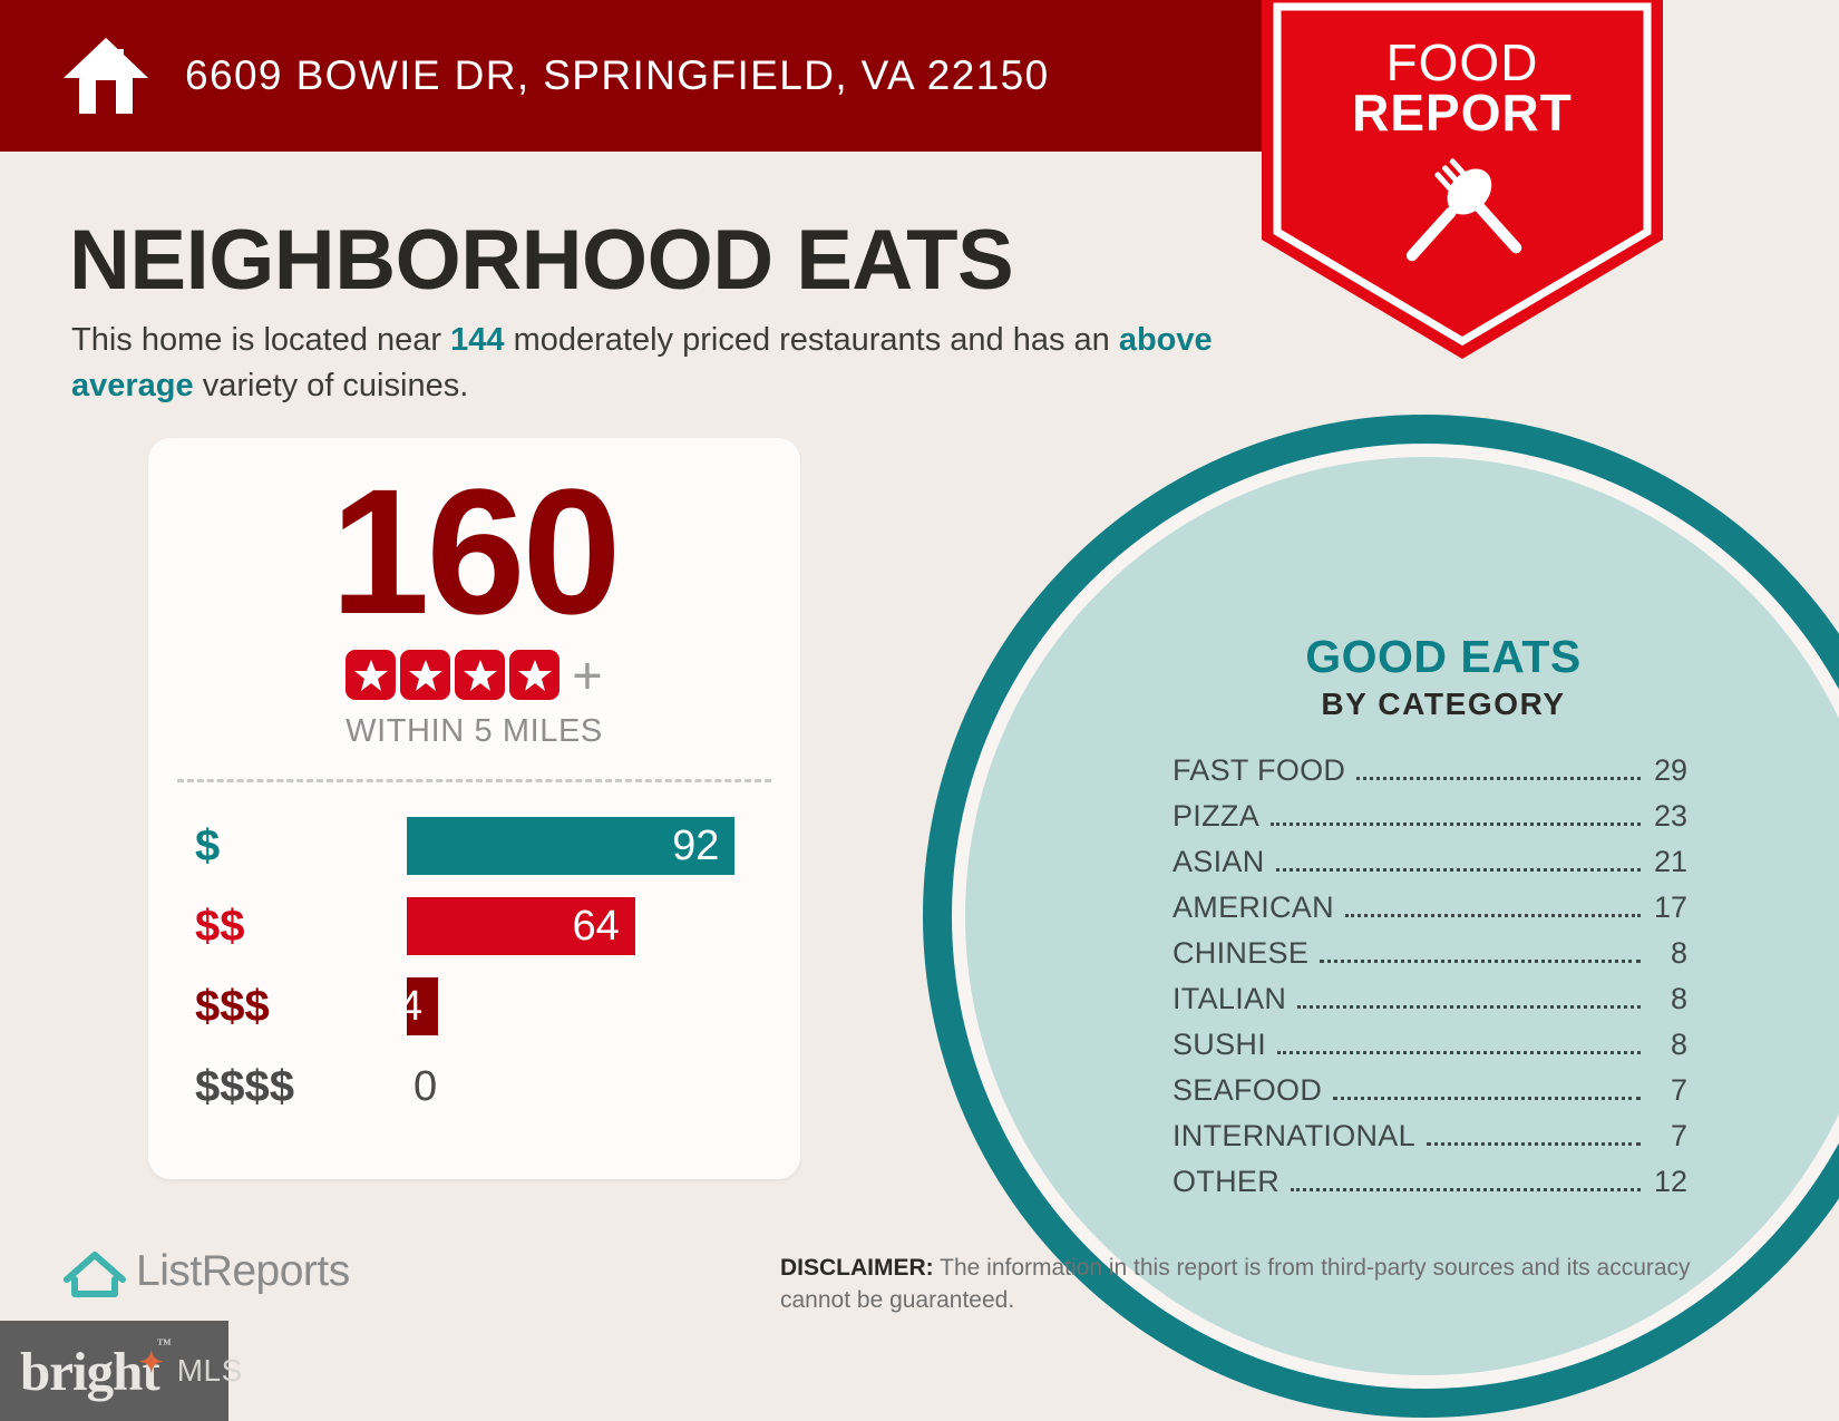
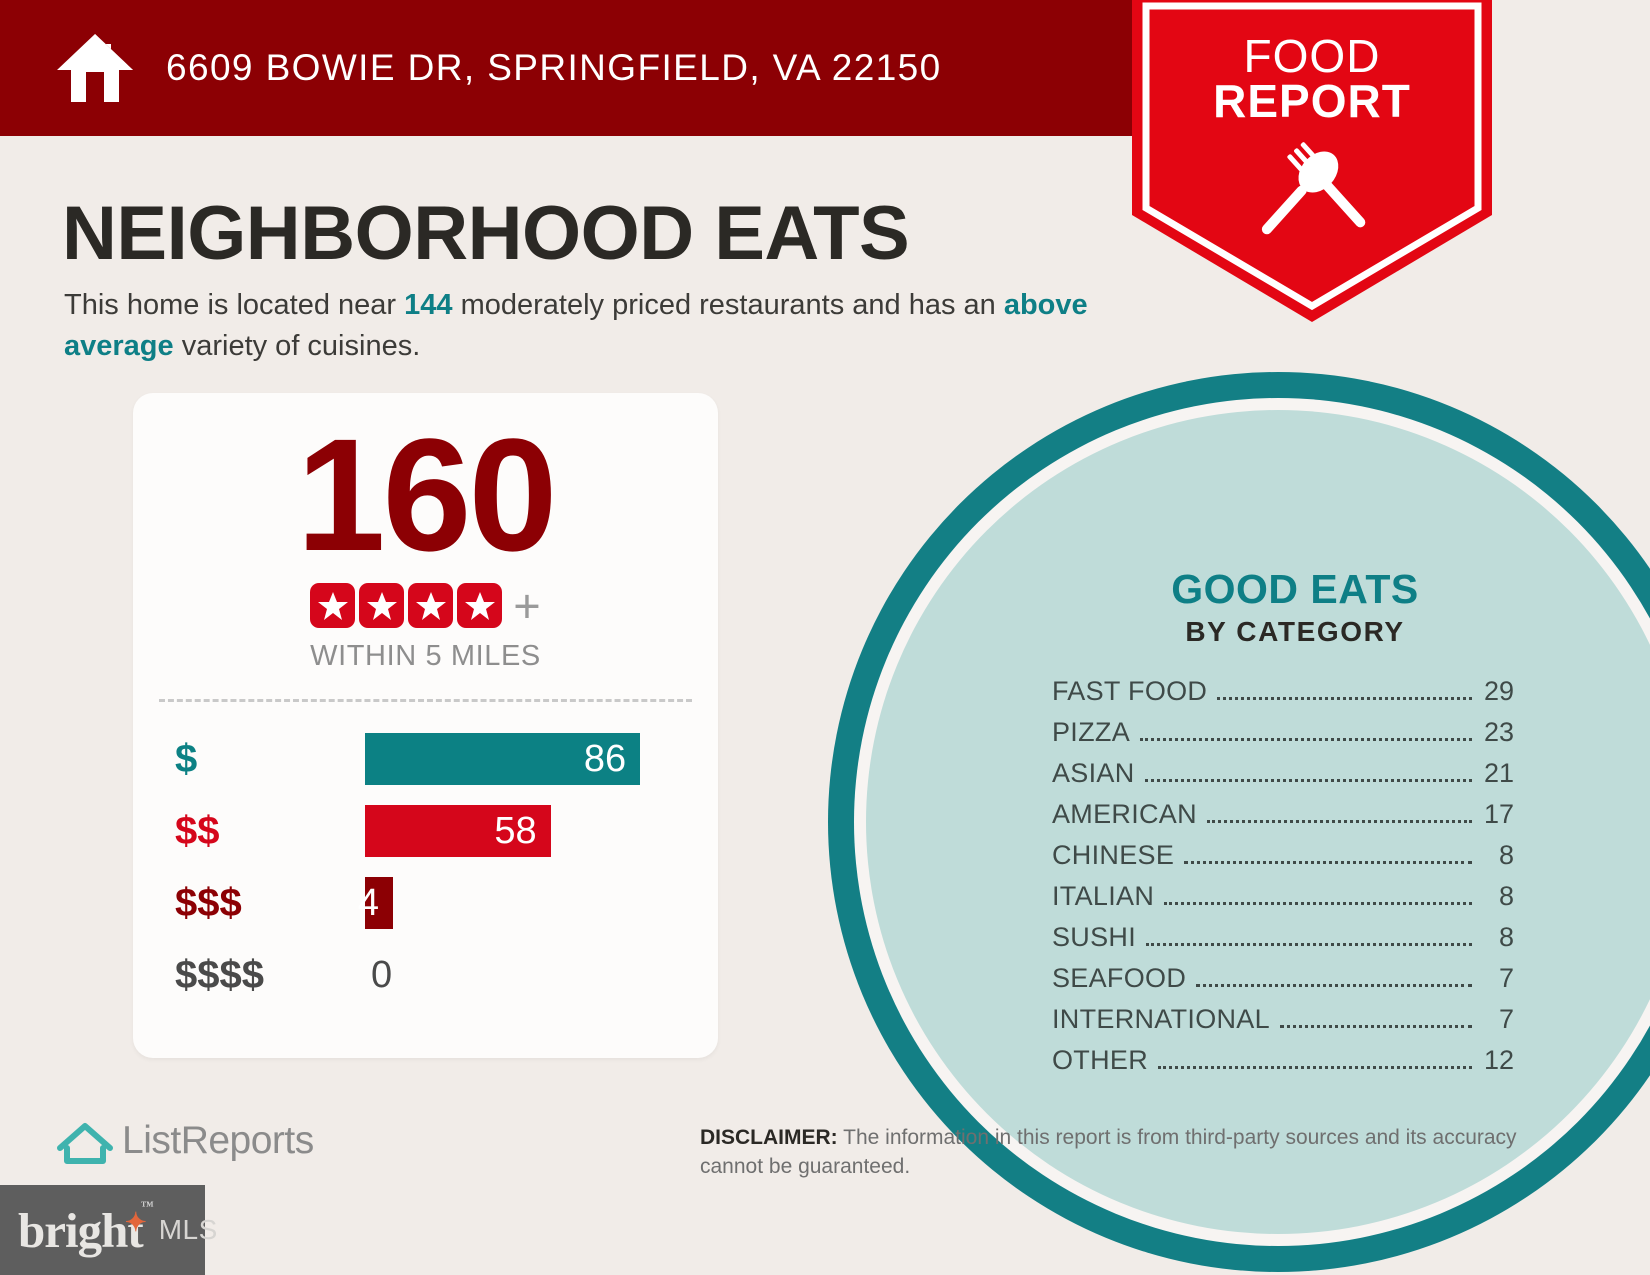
$: 92 -> 86
$$: 64 -> 58
